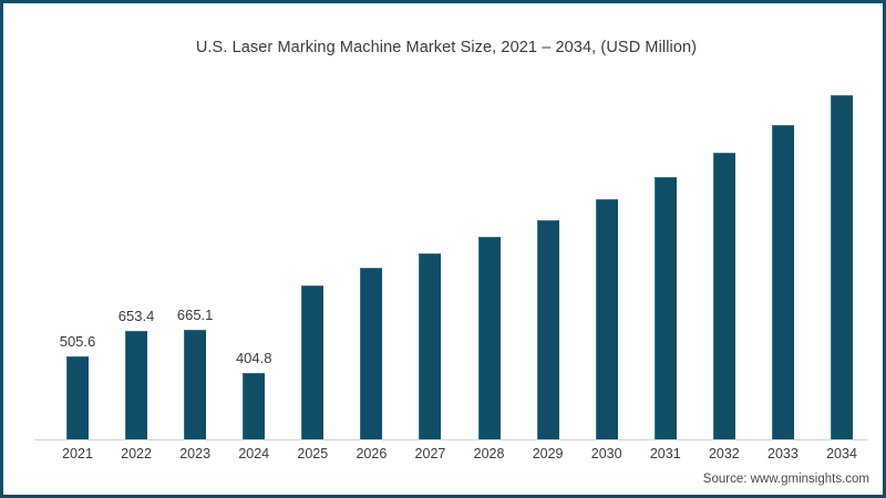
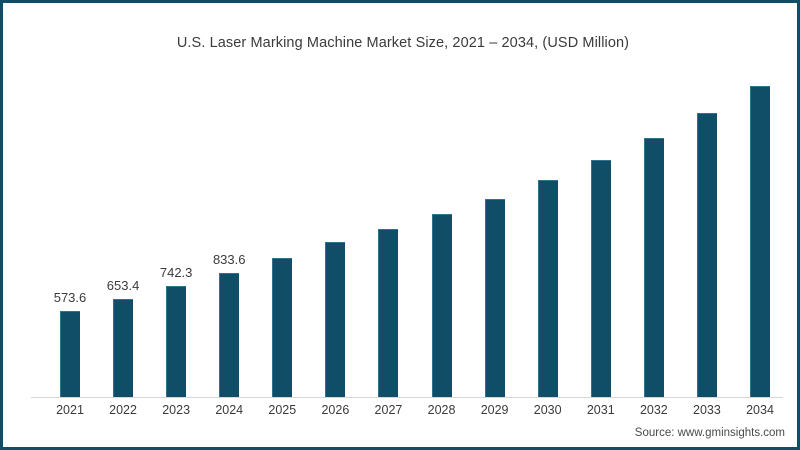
2021: 505.6 -> 573.6
2023: 665.1 -> 742.3
2024: 404.8 -> 833.6
